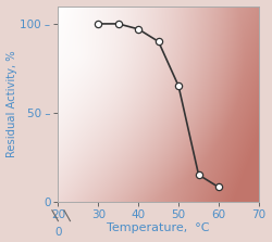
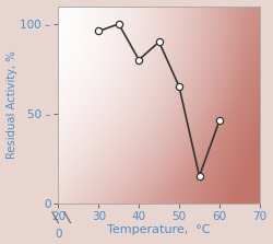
30: 100 – -> 96 –
40: 97 – -> 80 –
60: 8 – -> 46 –
